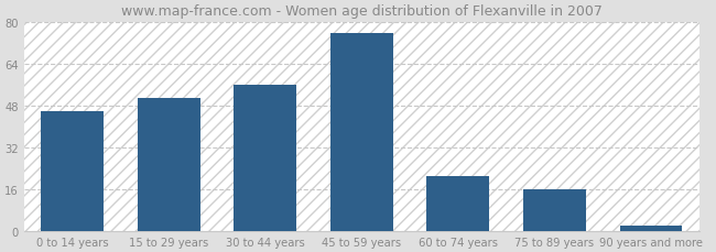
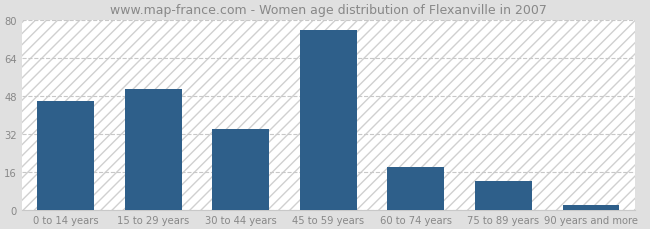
30 to 44 years: 56 -> 34
60 to 74 years: 21 -> 18
75 to 89 years: 16 -> 12
